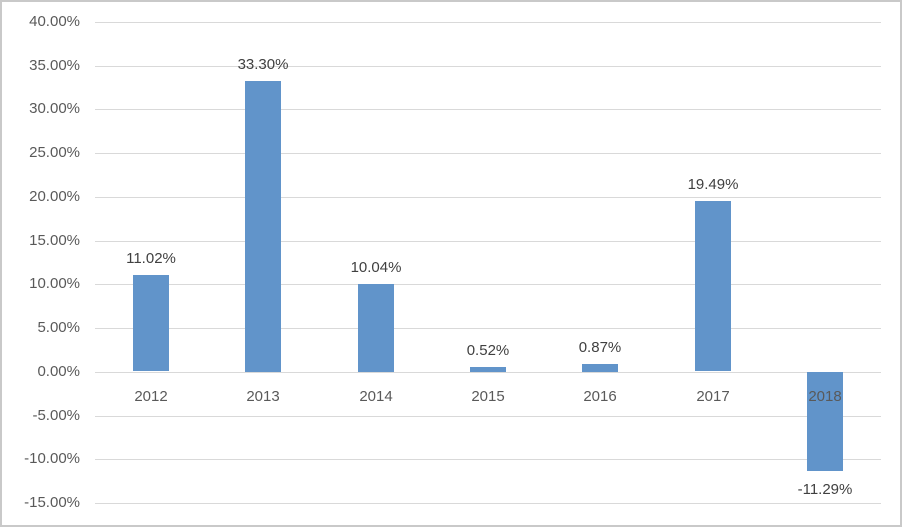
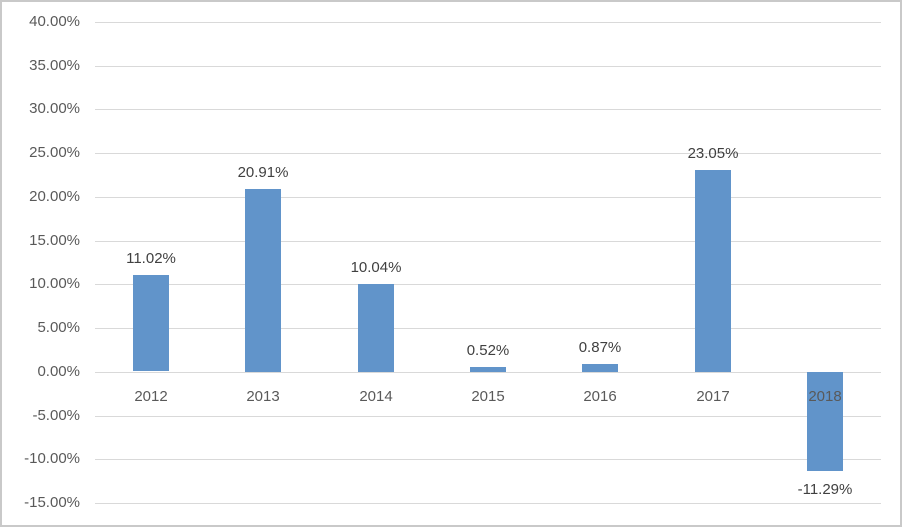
2013: 33.30% -> 20.91%
2017: 19.49% -> 23.05%
